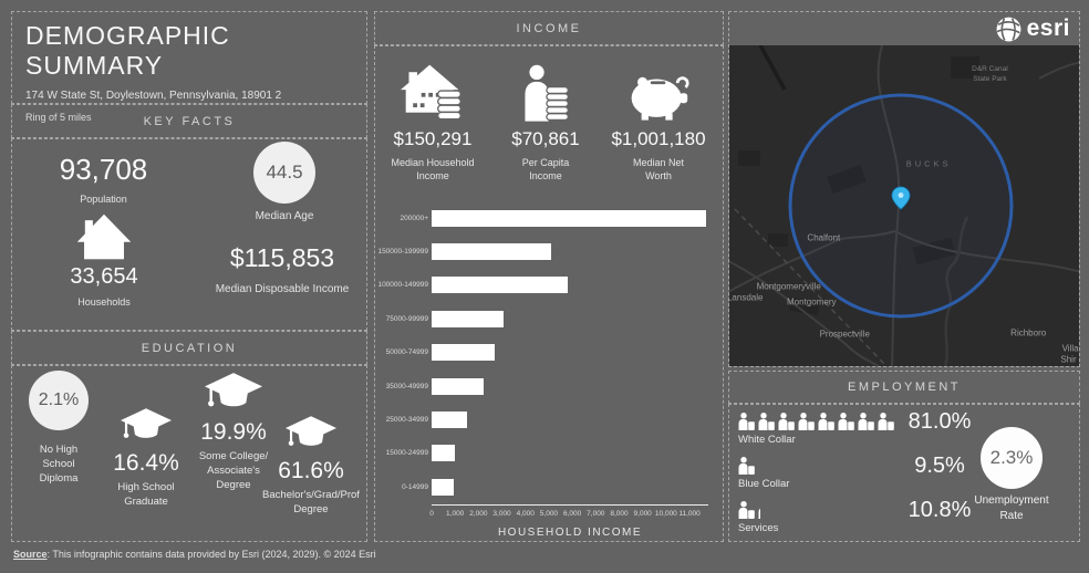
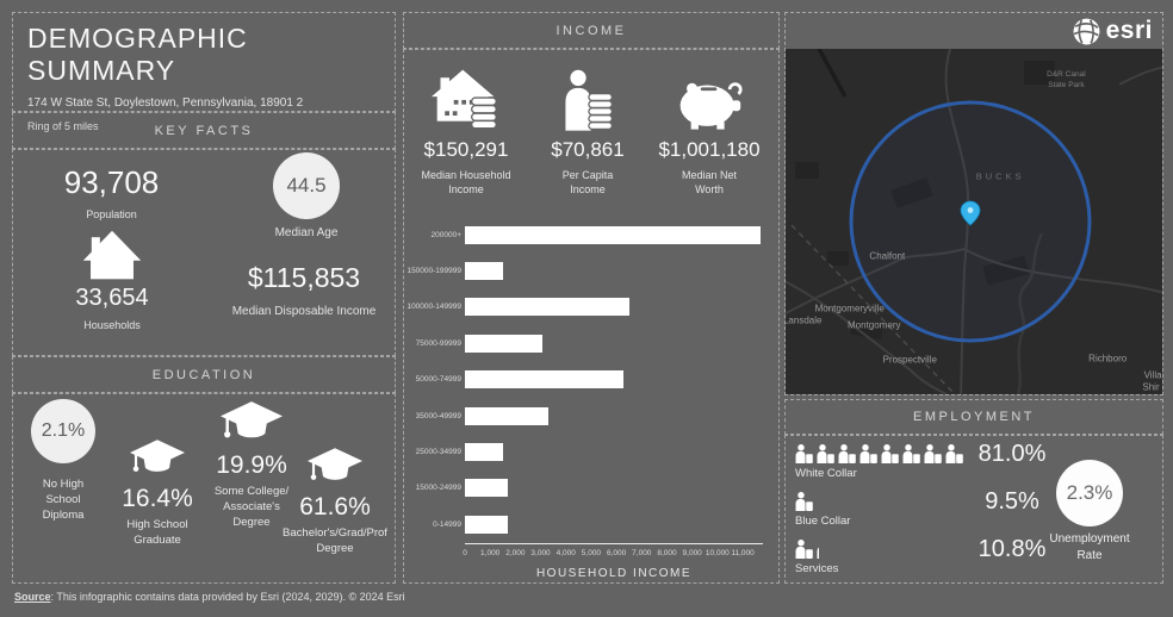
150000-199999: 5100 -> 1500
100000-149999: 5800 -> 6500
50000-74999: 2700 -> 6300
35000-49999: 2200 -> 3300
15000-24999: 1000 -> 1700
0-14999: 1000 -> 1700
